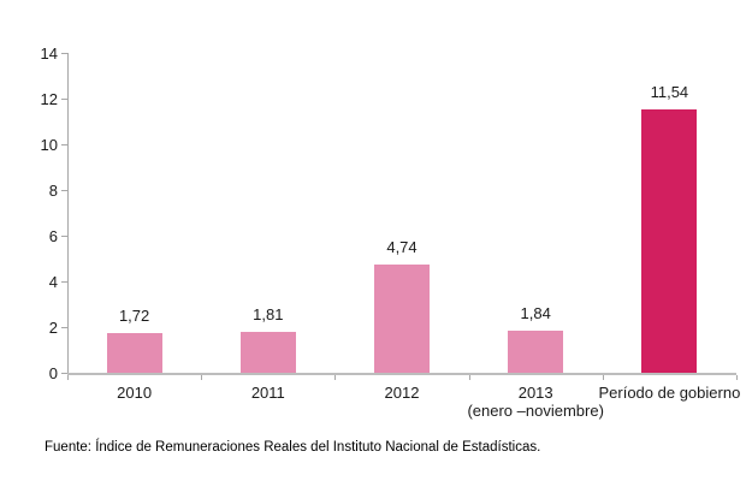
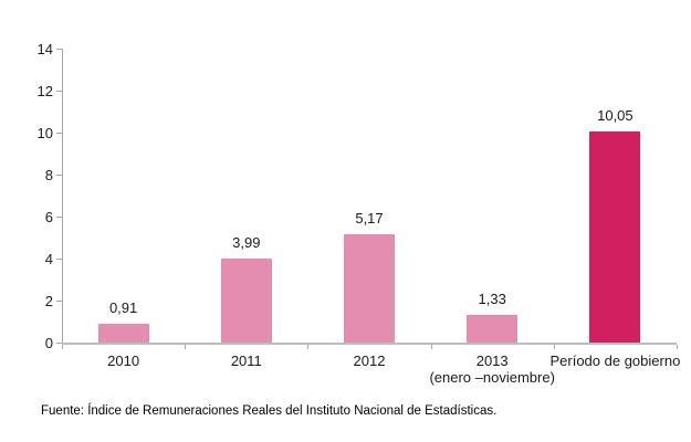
2010: 1,72 -> 0,91
2011: 1,81 -> 3,99
2012: 4,74 -> 5,17
2013: 1,84 -> 1,33
Período de gobierno: 11,54 -> 10,05
